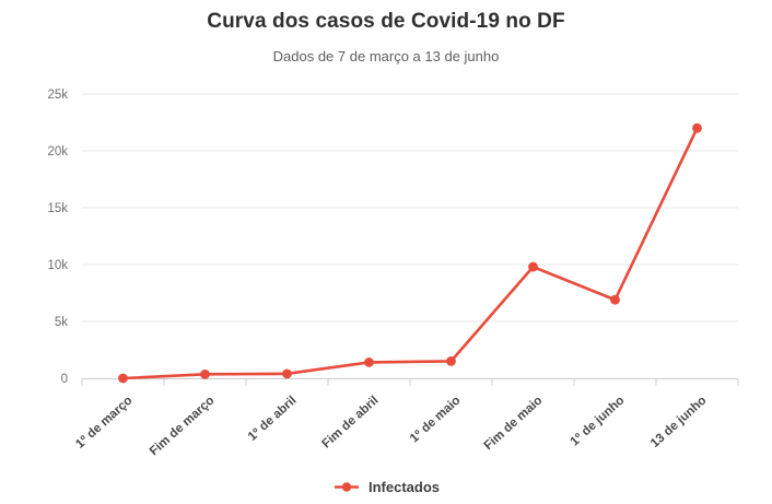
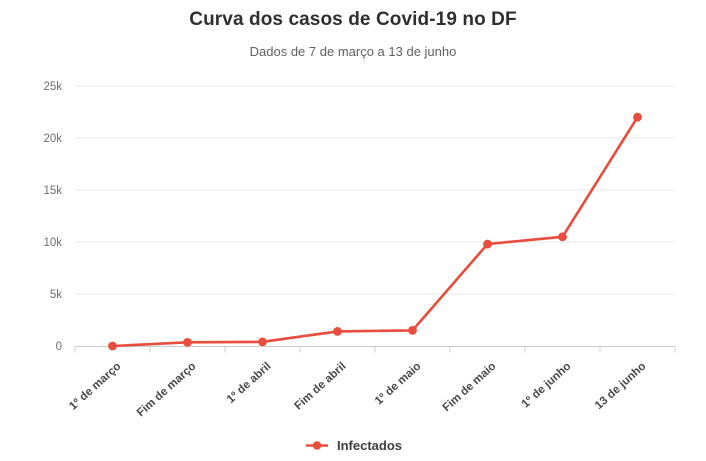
1º de junho: 6.9k -> 10.5k
